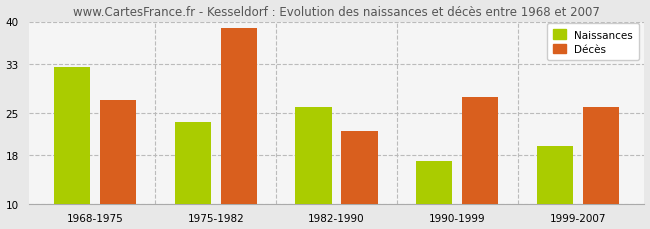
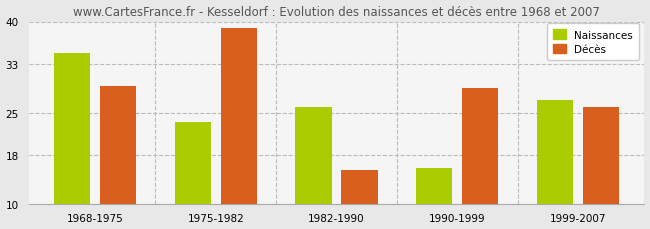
Naissances/1968-1975: 32.5 -> 34.8
Décès/1968-1975: 27.0 -> 29.4
Décès/1982-1990: 22.0 -> 15.6
Naissances/1990-1999: 17.0 -> 15.8
Décès/1990-1999: 27.5 -> 29.0
Naissances/1999-2007: 19.5 -> 27.0
